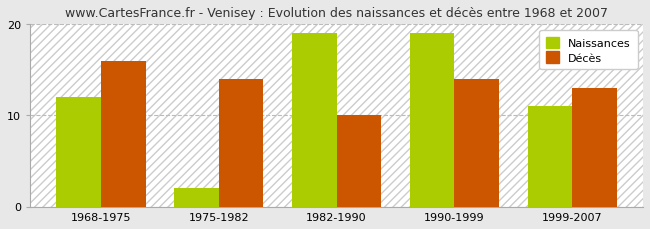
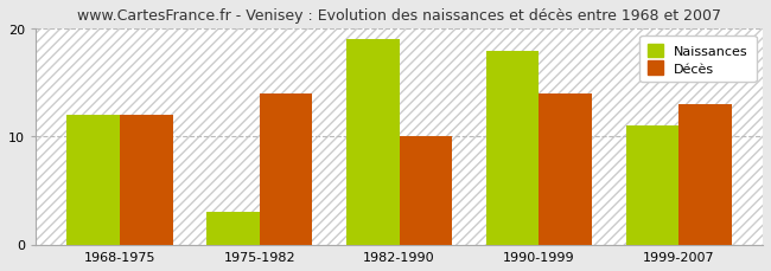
Décès/1968-1975: 16 -> 12
Naissances/1975-1982: 2 -> 3
Naissances/1990-1999: 19 -> 18
